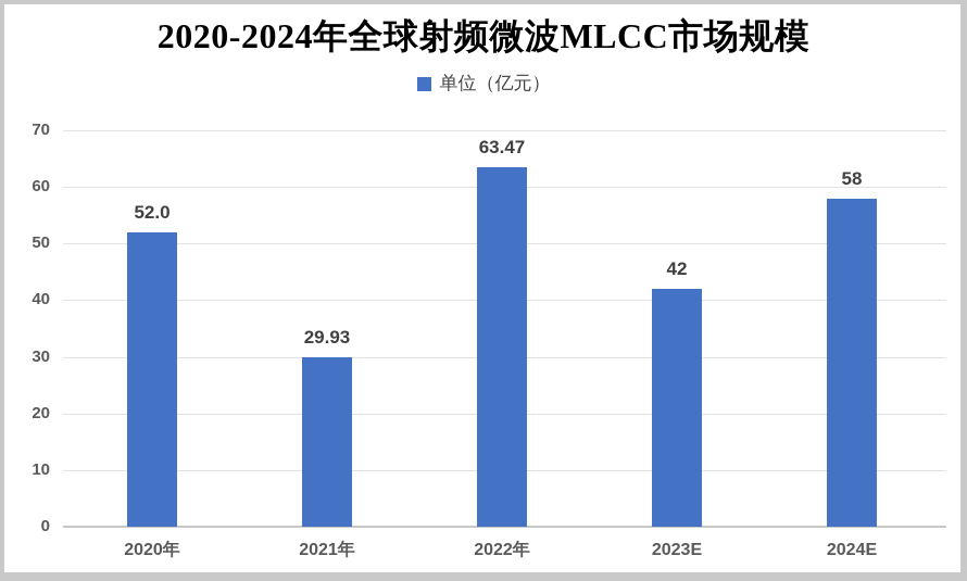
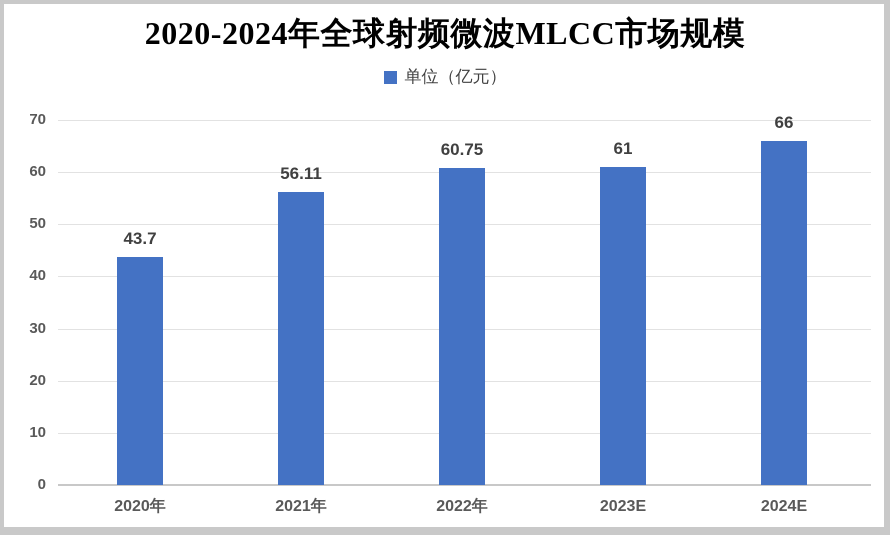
2020年: 52.0 -> 43.7
2021年: 29.93 -> 56.11
2022年: 63.47 -> 60.75
2023E: 42 -> 61
2024E: 58 -> 66
